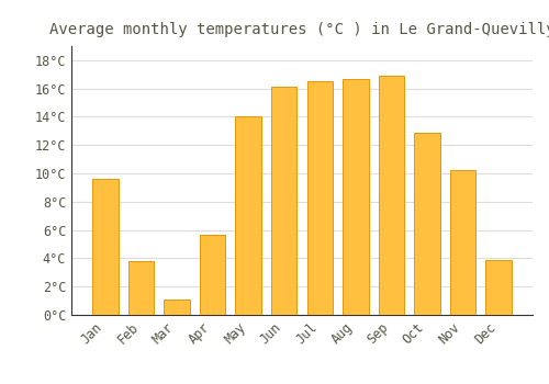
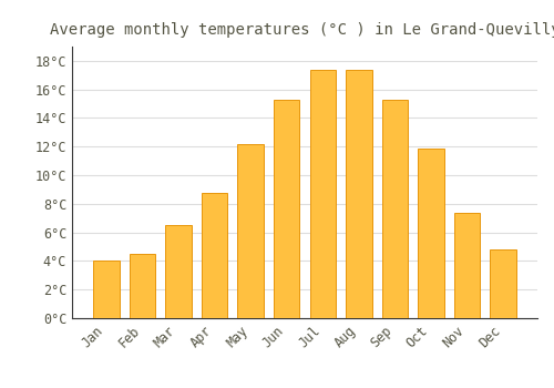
Jan: 9.6°C -> 4.0°C
Feb: 3.8°C -> 4.5°C
Mar: 1.1°C -> 6.5°C
Apr: 5.7°C -> 8.8°C
May: 14.0°C -> 12.2°C
Jun: 16.1°C -> 15.3°C
Jul: 16.5°C -> 17.4°C
Aug: 16.7°C -> 17.4°C
Sep: 16.9°C -> 15.3°C
Oct: 12.9°C -> 11.9°C
Nov: 10.2°C -> 7.4°C
Dec: 3.9°C -> 4.8°C
